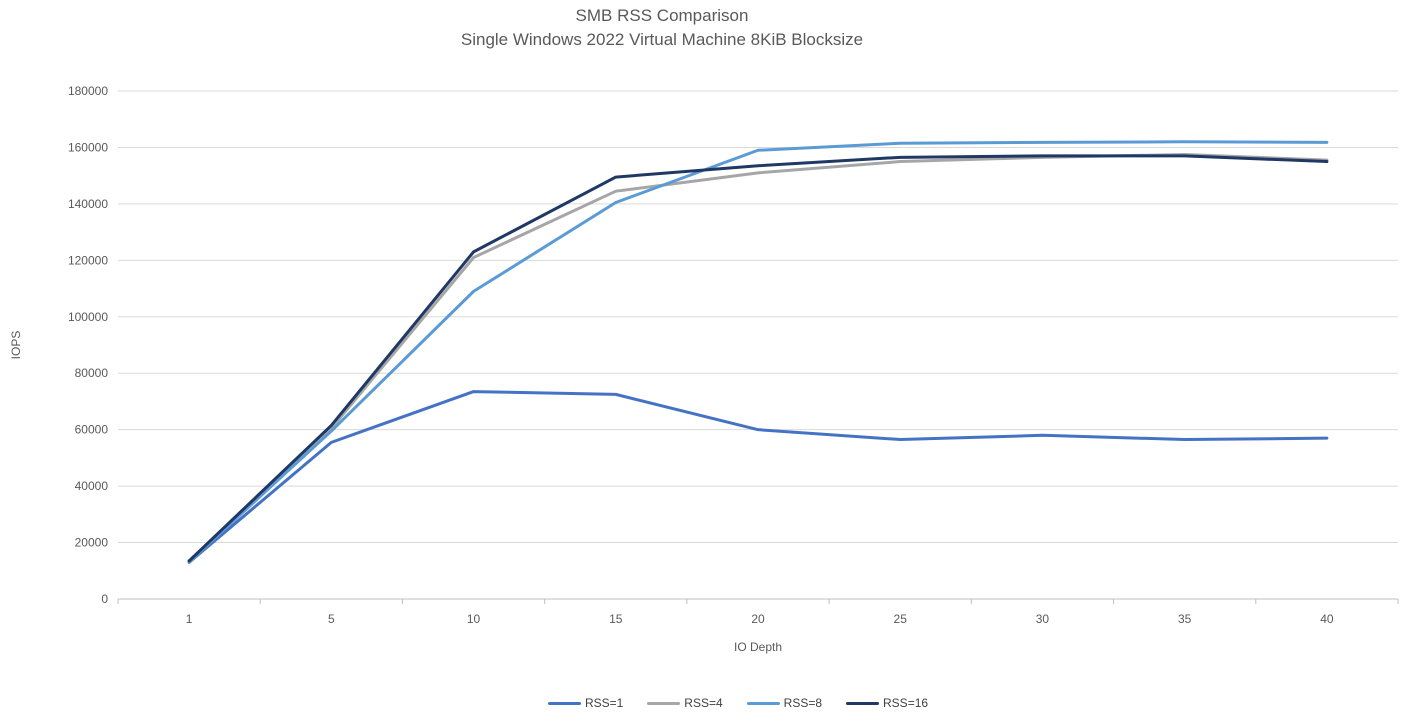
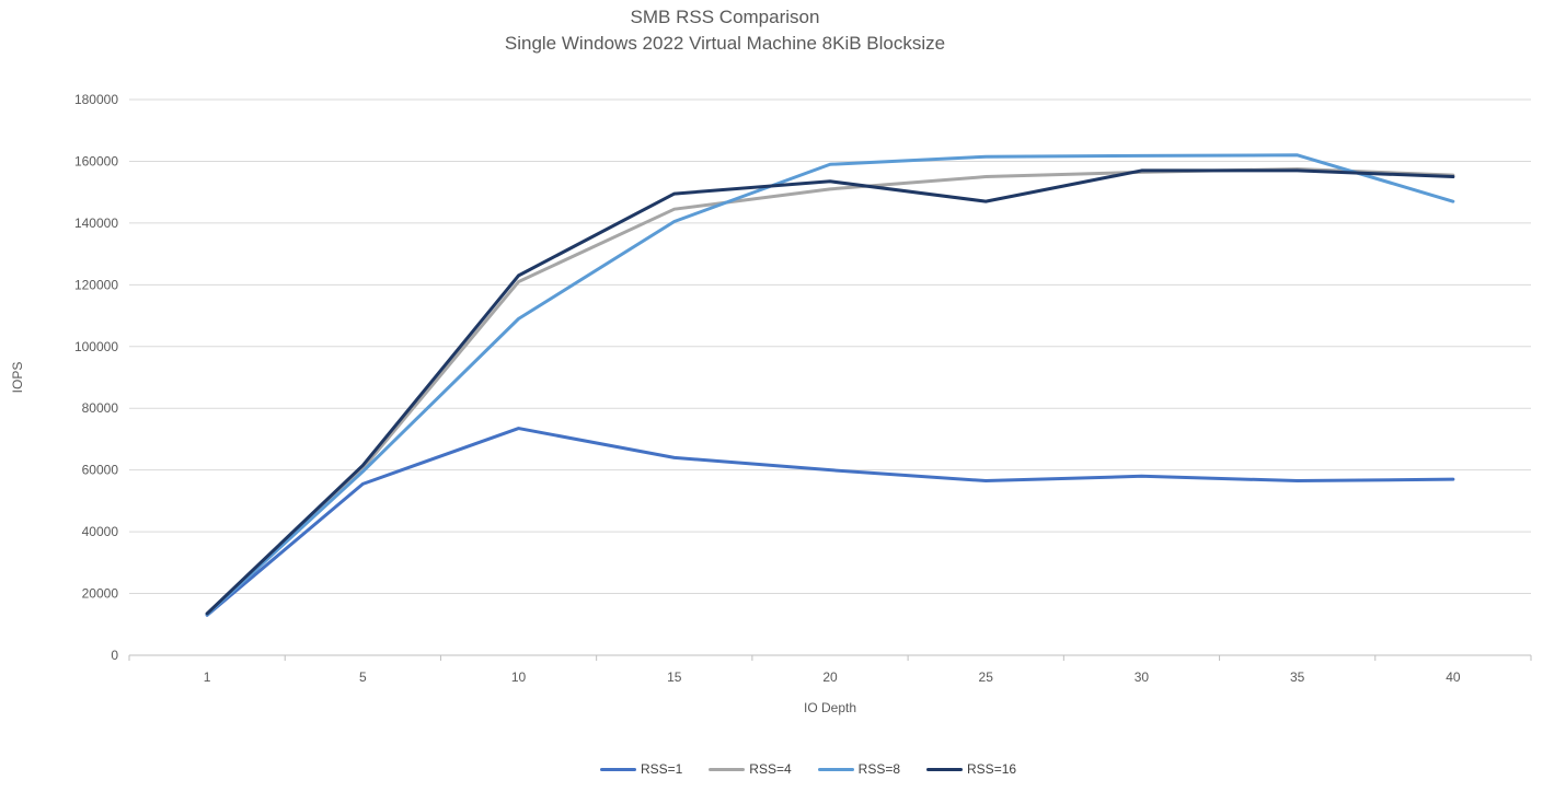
RSS=1/15: 72000 -> 64000
RSS=16/25: 156000 -> 147000
RSS=8/40: 162000 -> 147000
